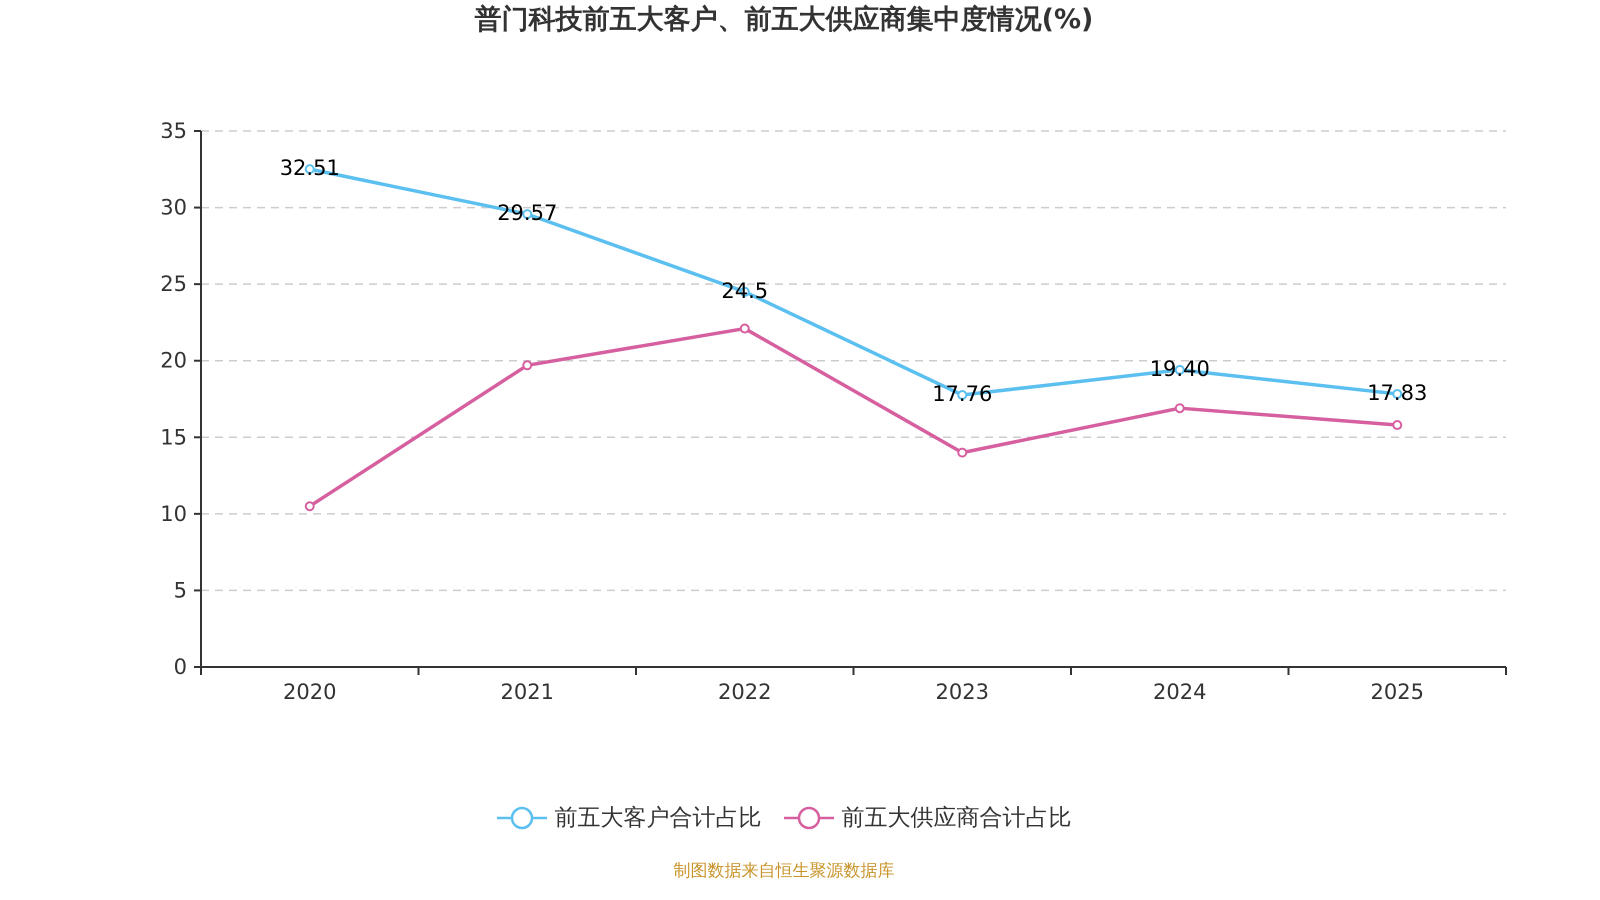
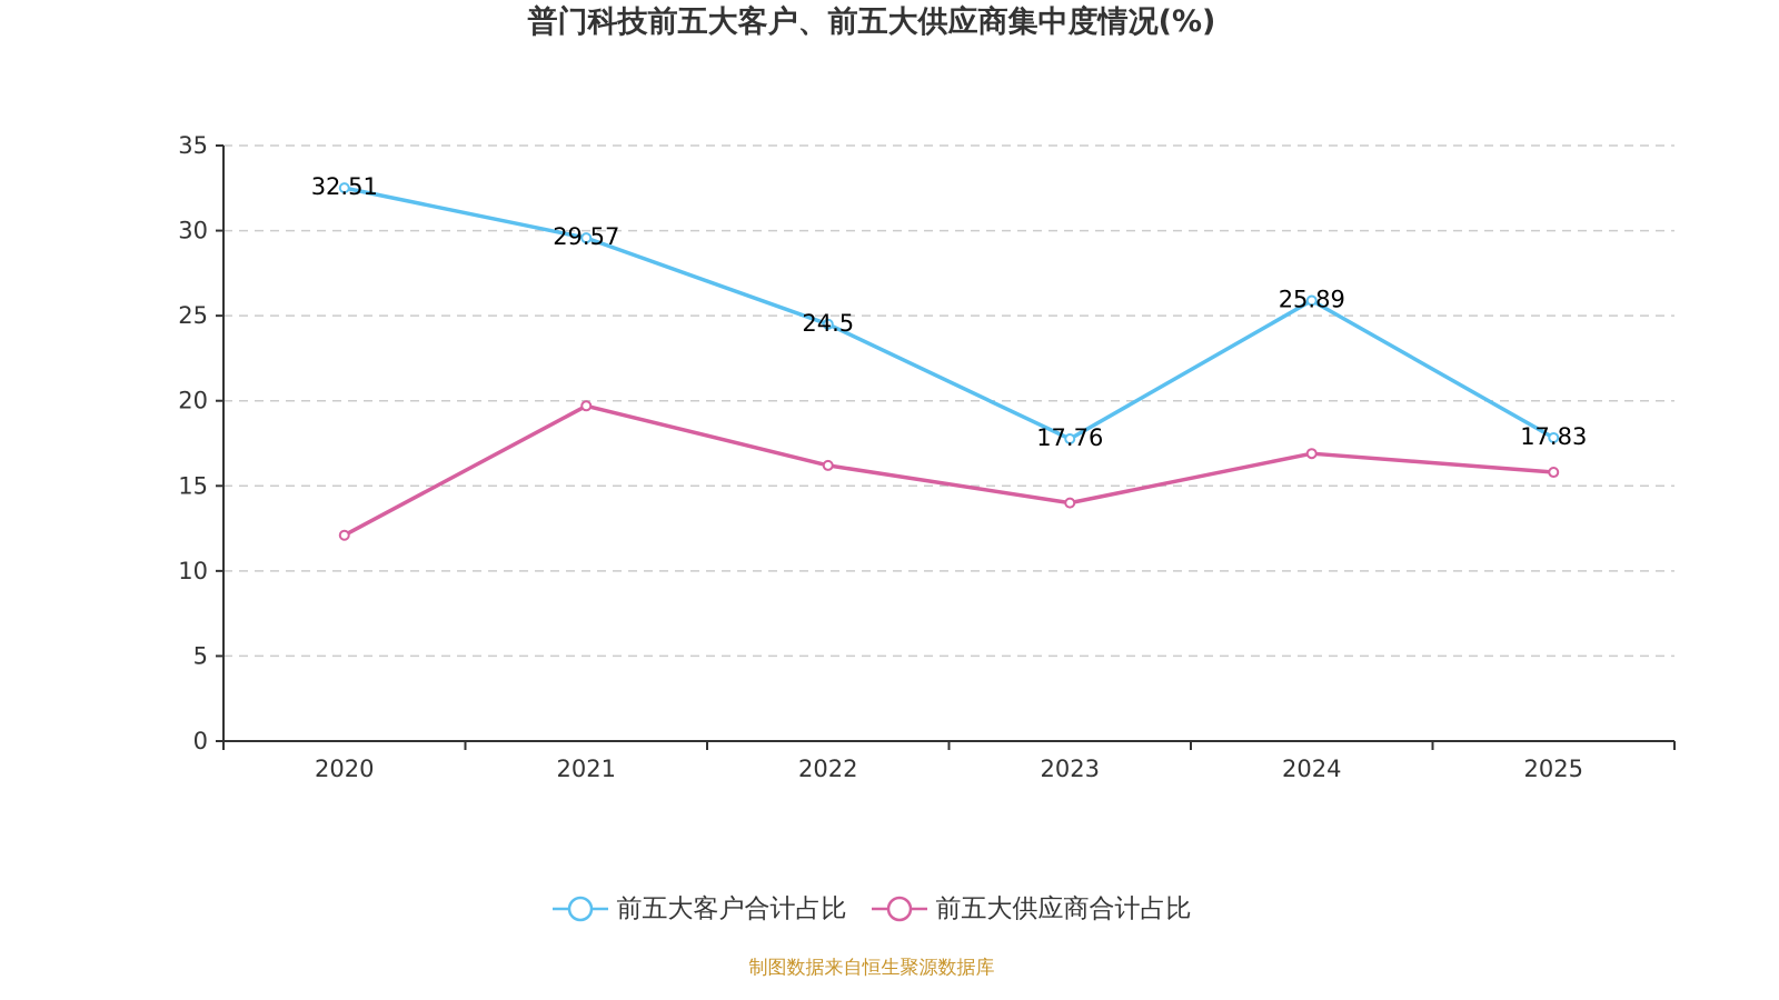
前五大供应商合计占比/2020: 10.5 -> 12.1
前五大供应商合计占比/2022: 22.1 -> 16.2
前五大客户合计占比/2024: 19.40 -> 25.89
